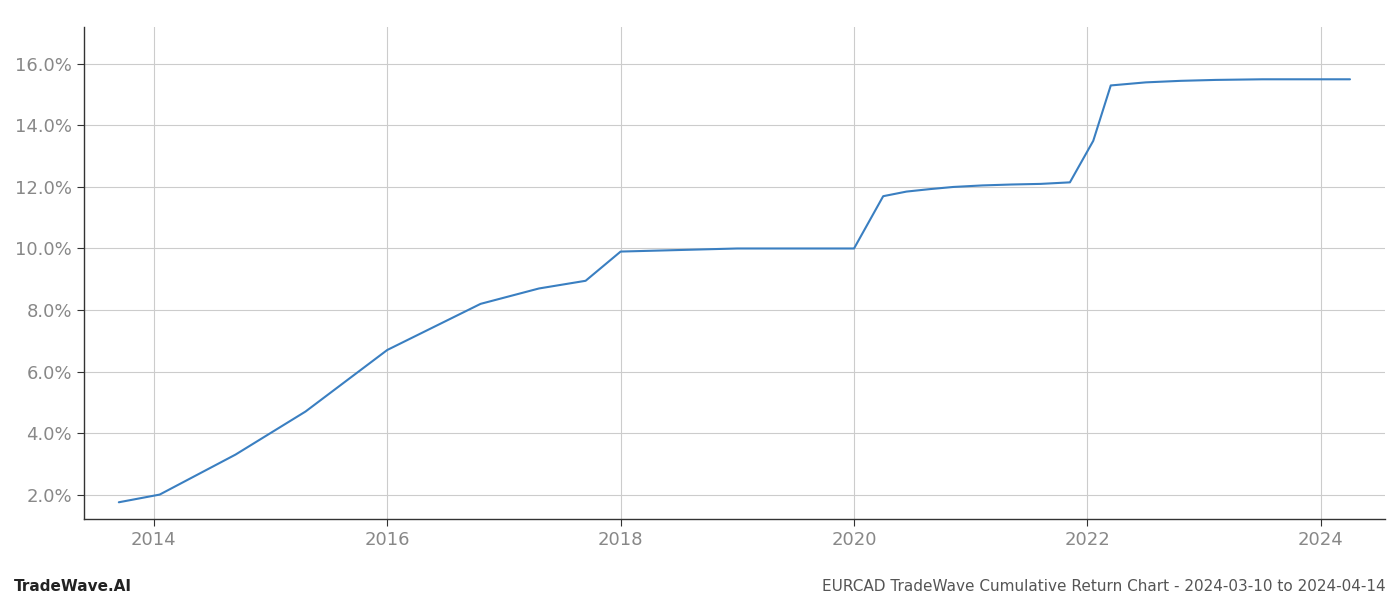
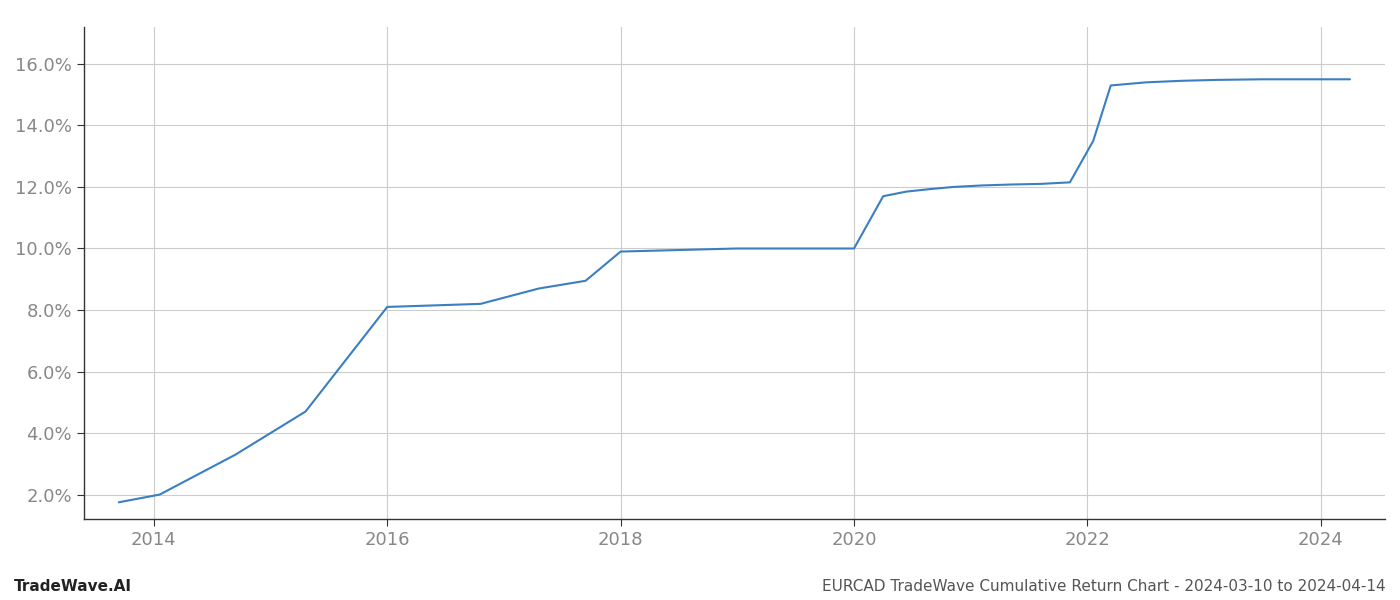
2016: 6.70% -> 8.10%
